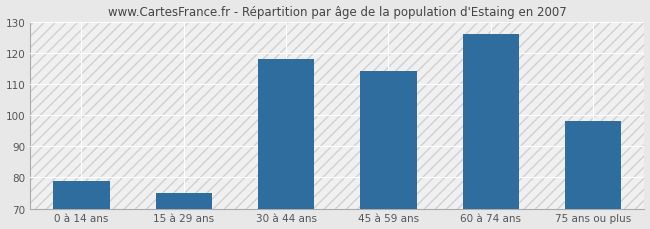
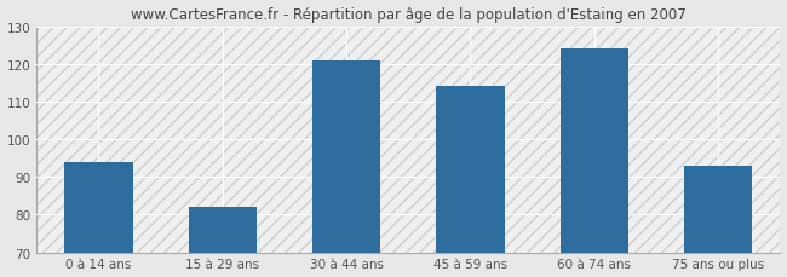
0 à 14 ans: 79 -> 94
15 à 29 ans: 75 -> 82
30 à 44 ans: 118 -> 121
60 à 74 ans: 126 -> 124
75 ans ou plus: 98 -> 93
